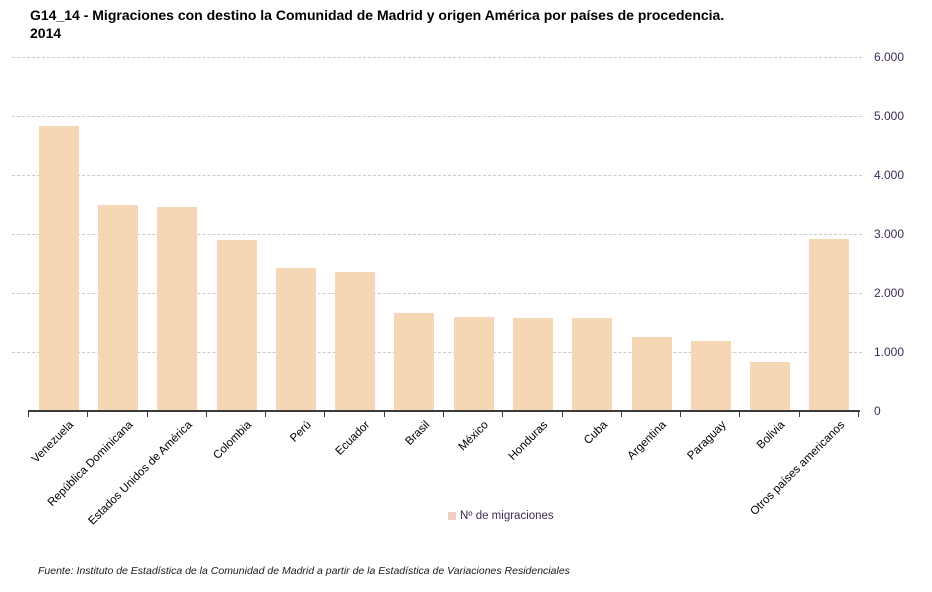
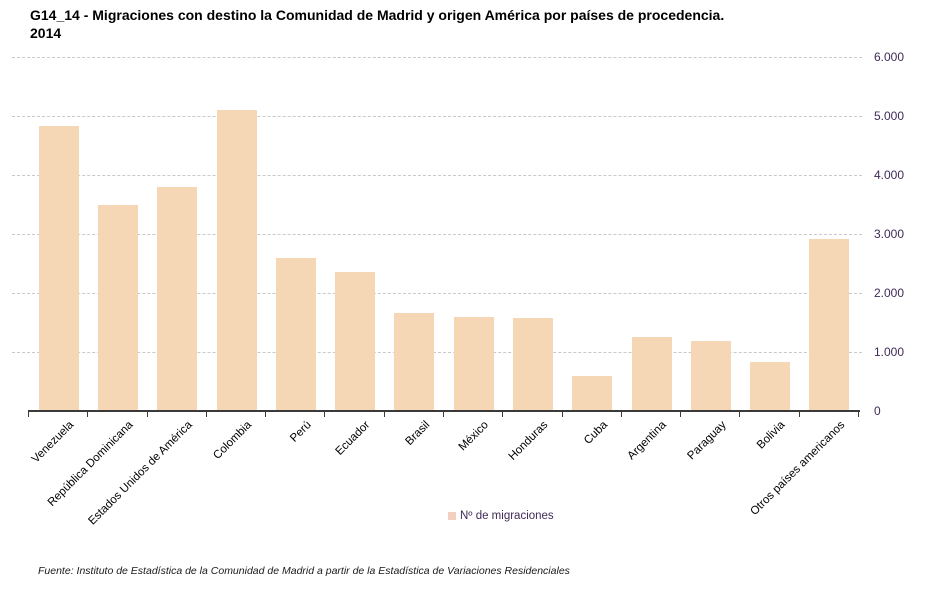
Estados Unidos de América: 3400 -> 3800
Colombia: 2900 -> 5100
Perú: 2400 -> 2600
Cuba: 1600 -> 600
